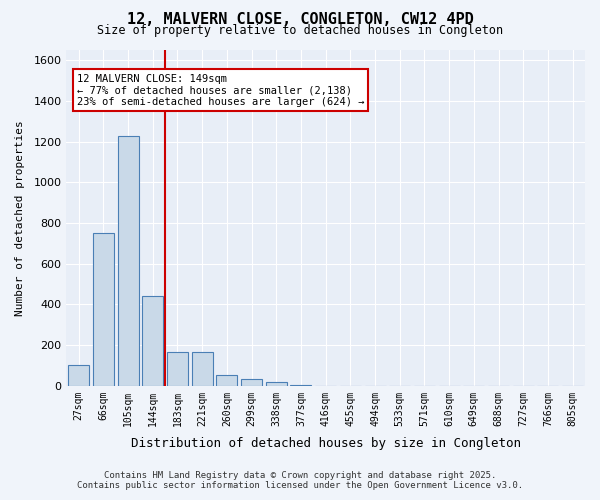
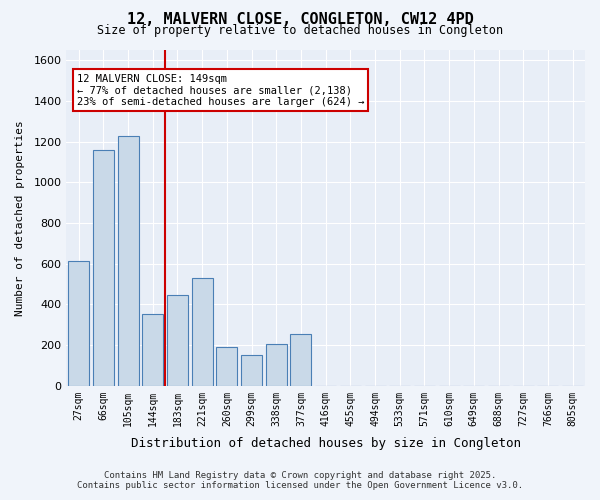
27sqm: 100 -> 615
66sqm: 750 -> 1160
144sqm: 440 -> 355
183sqm: 165 -> 445
221sqm: 165 -> 530
260sqm: 55 -> 190
299sqm: 35 -> 150
338sqm: 20 -> 205
377sqm: 5 -> 255
